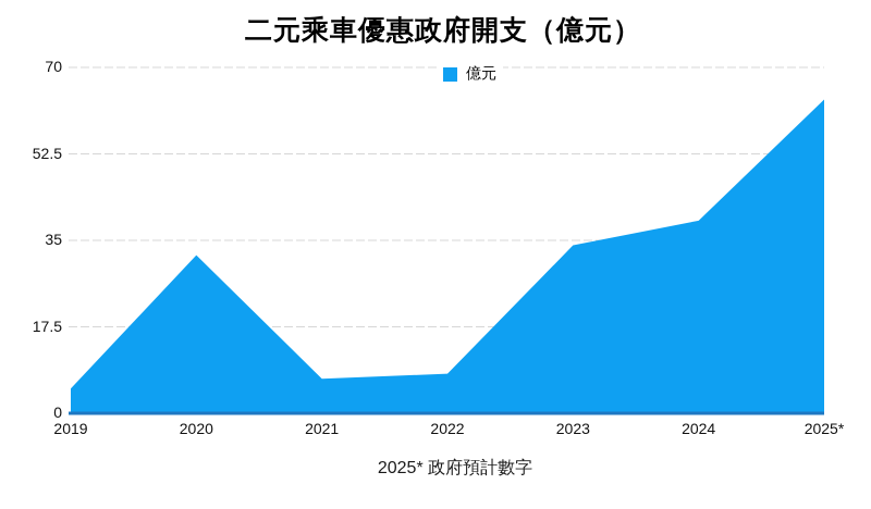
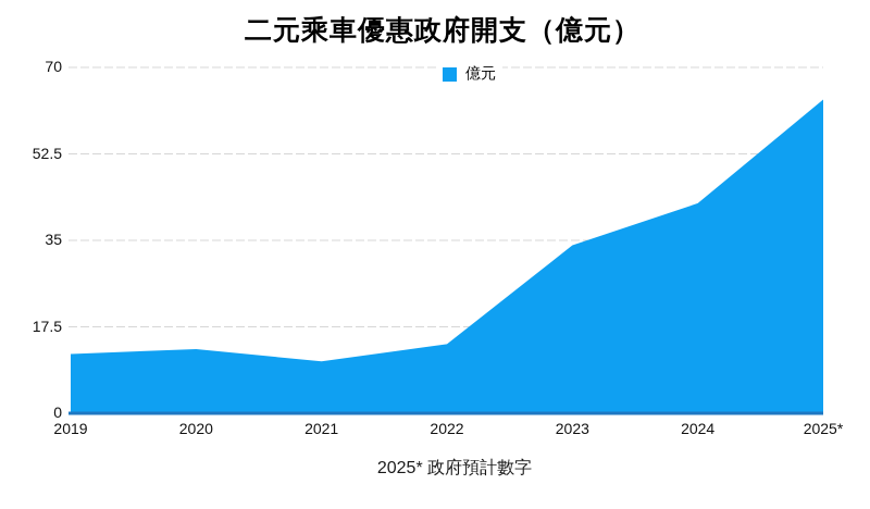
2019: 5 -> 12
2020: 32 -> 13
2021: 7 -> 10
2022: 8 -> 14
2024: 39 -> 42
